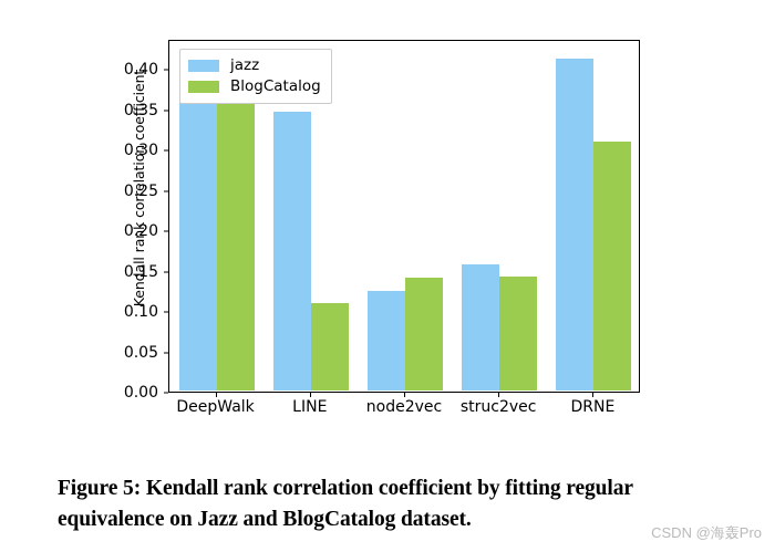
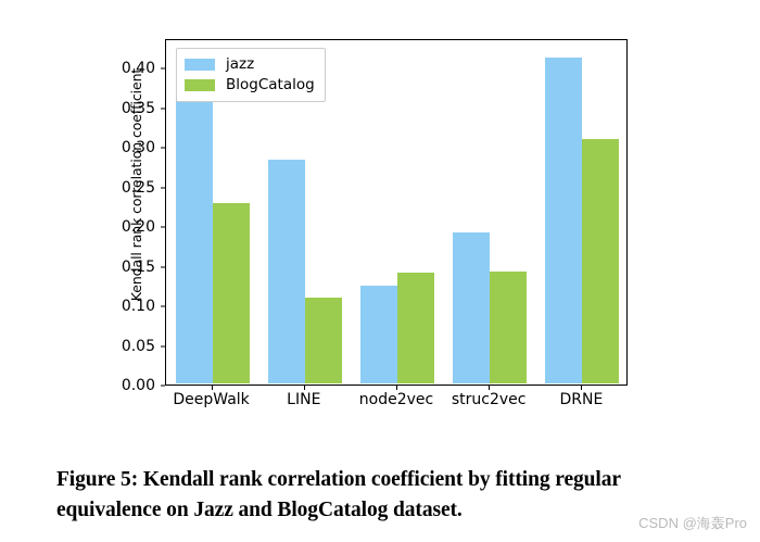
BlogCatalog/DeepWalk: 0.38 -> 0.23
jazz/LINE: 0.35 -> 0.29
jazz/struc2vec: 0.16 -> 0.20
